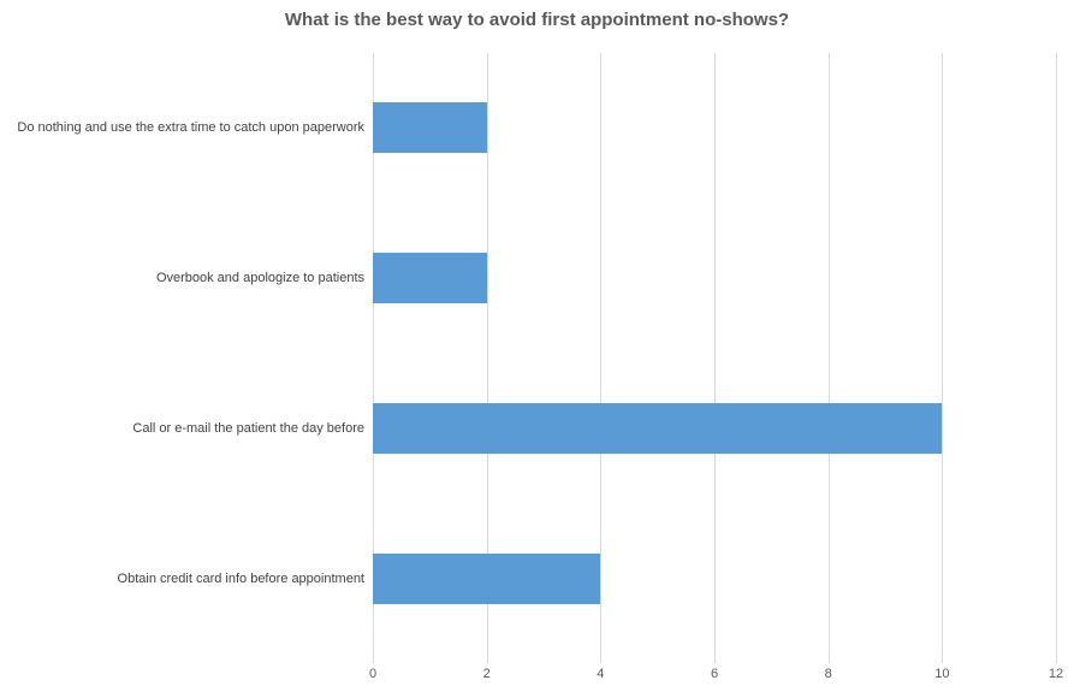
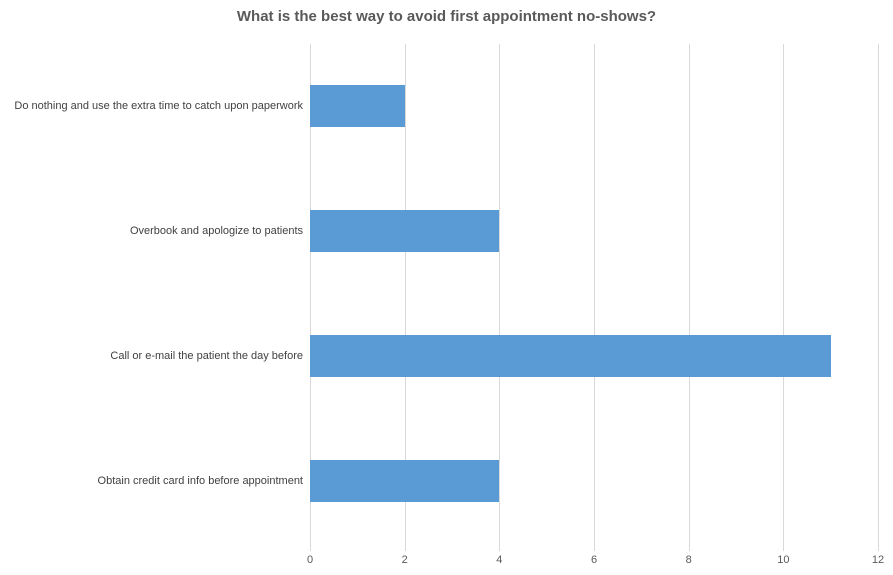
Overbook and apologize to patients: 2 -> 4
Call or e-mail the patient the day before: 10 -> 11
